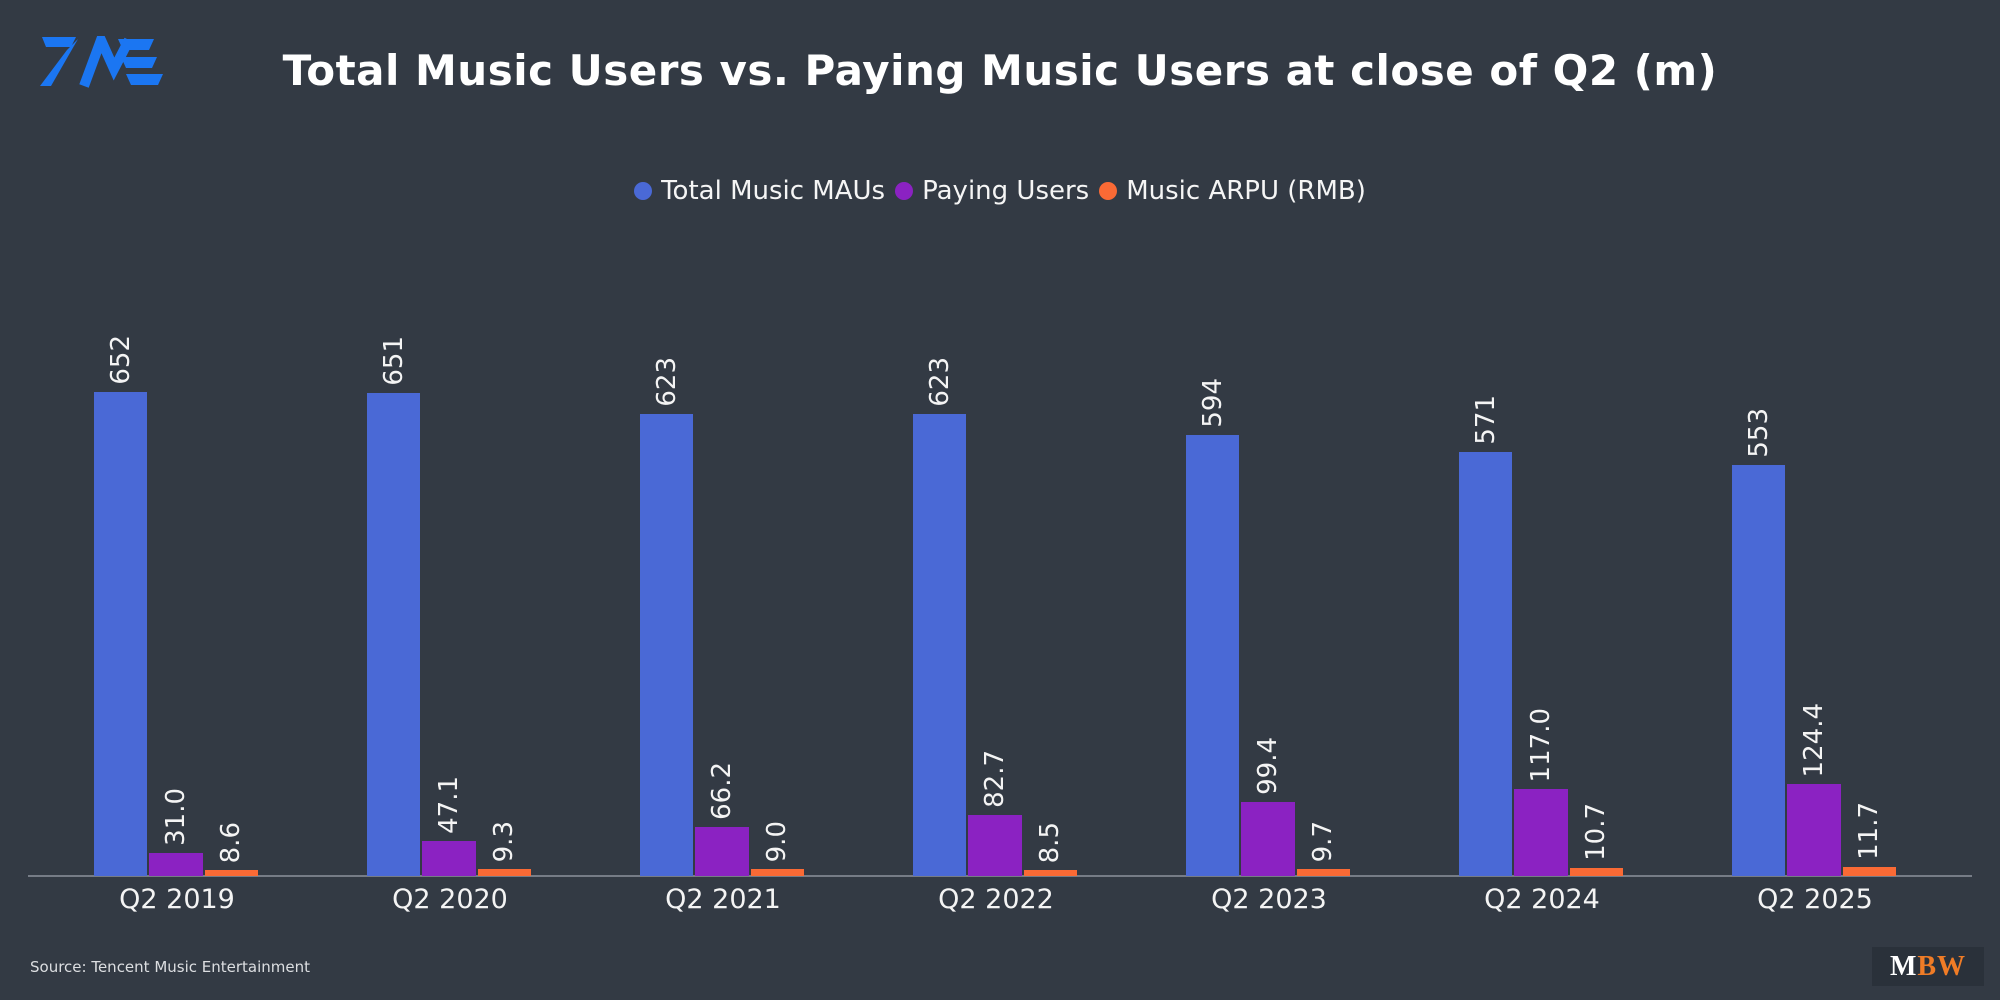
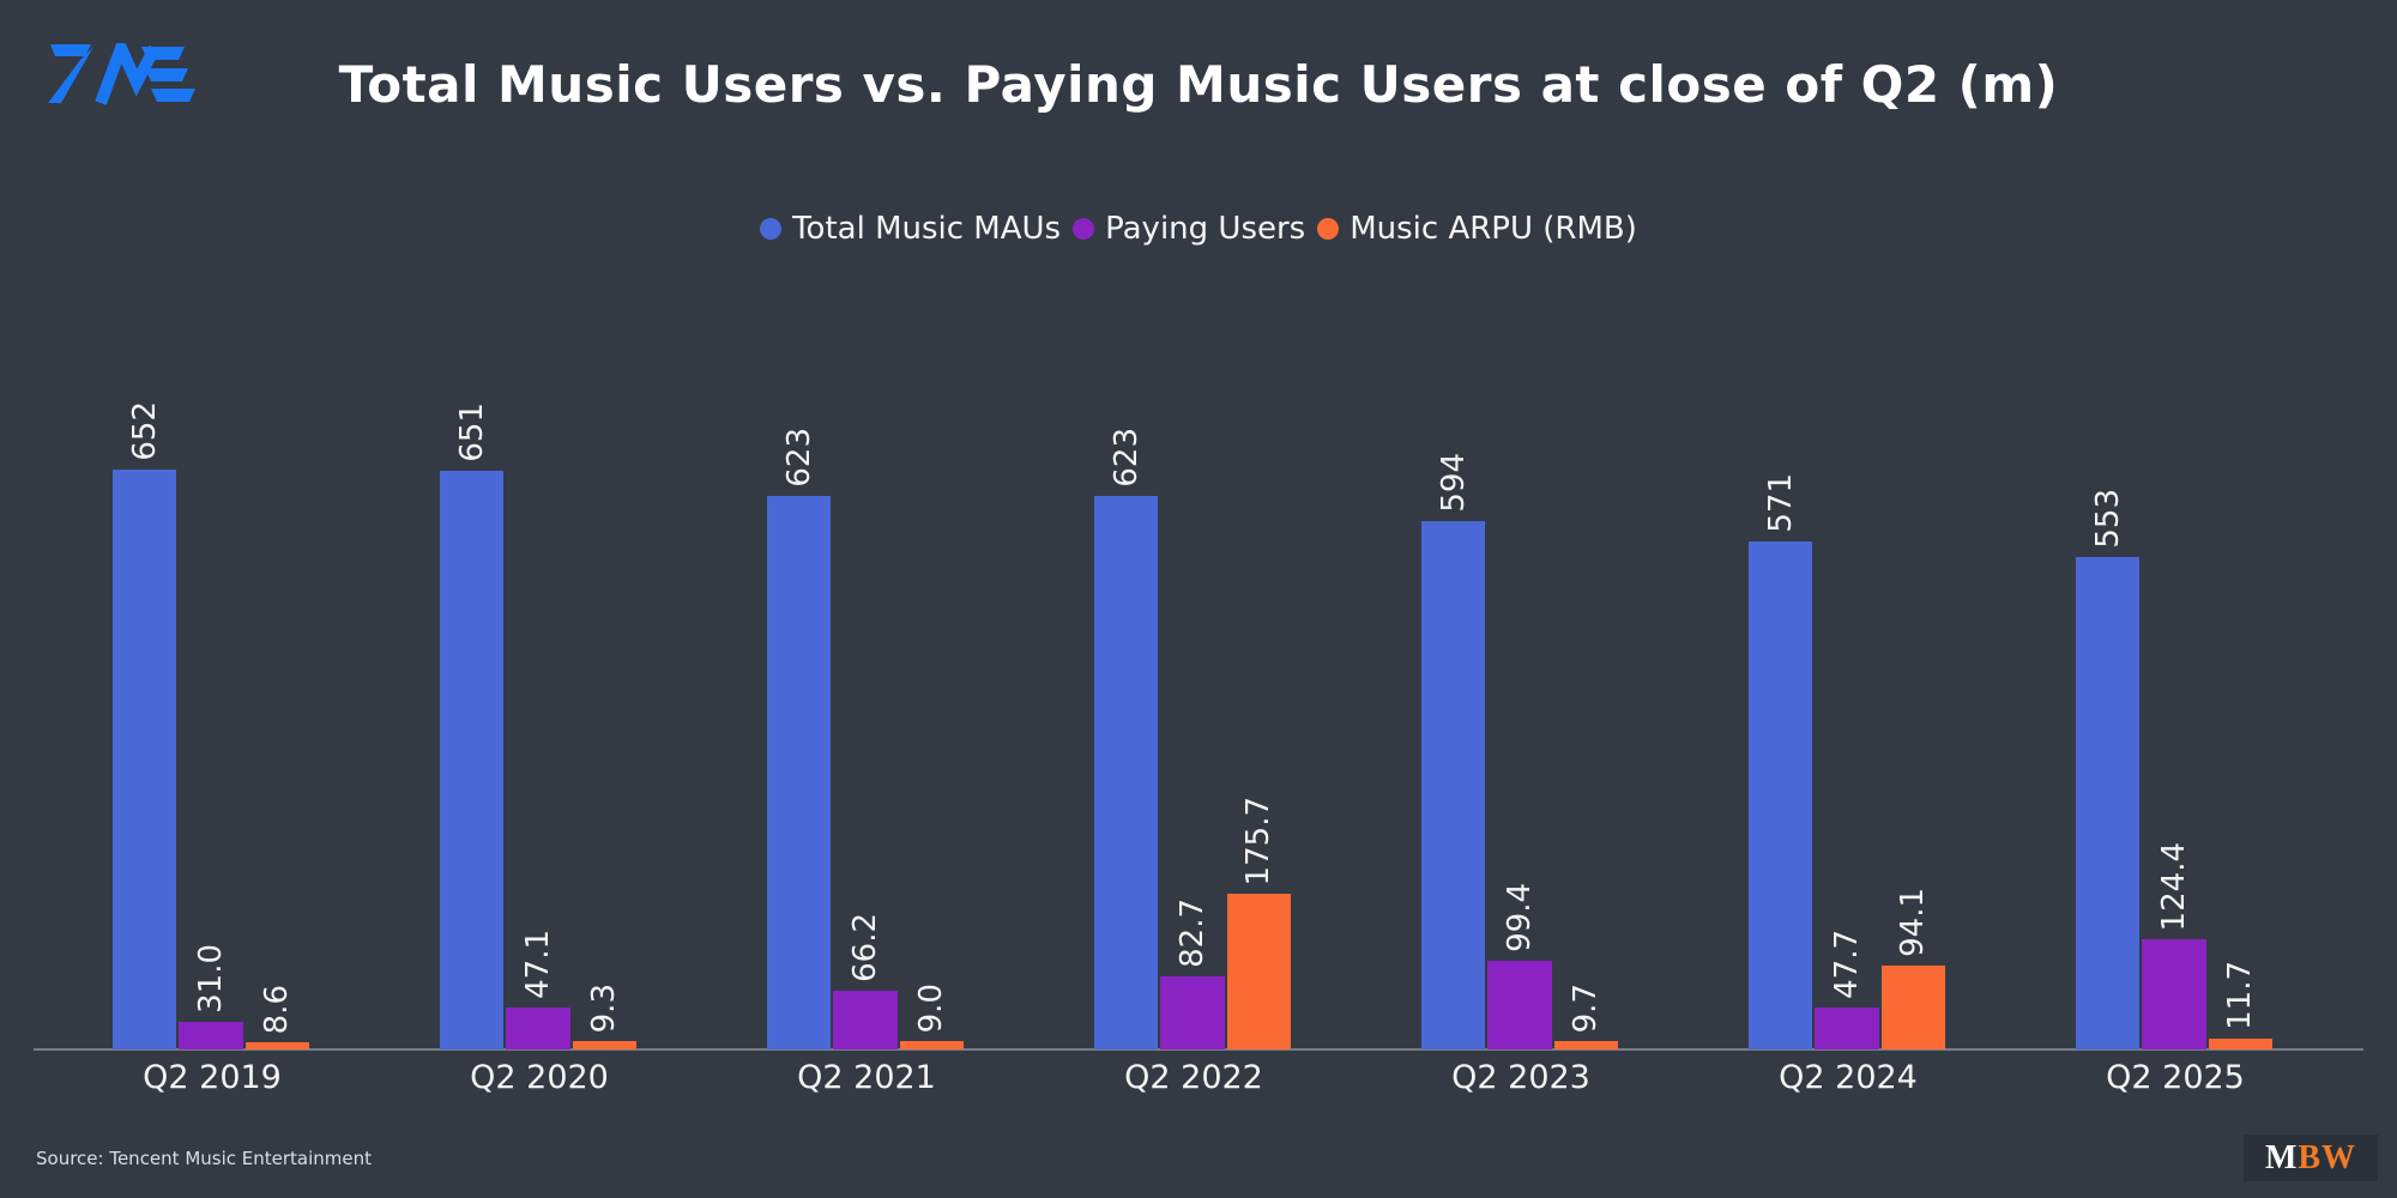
Music ARPU (RMB)/Q2 2022: 8.5 -> 175.7
Paying Users/Q2 2024: 117.0 -> 47.7
Music ARPU (RMB)/Q2 2024: 10.7 -> 94.1
